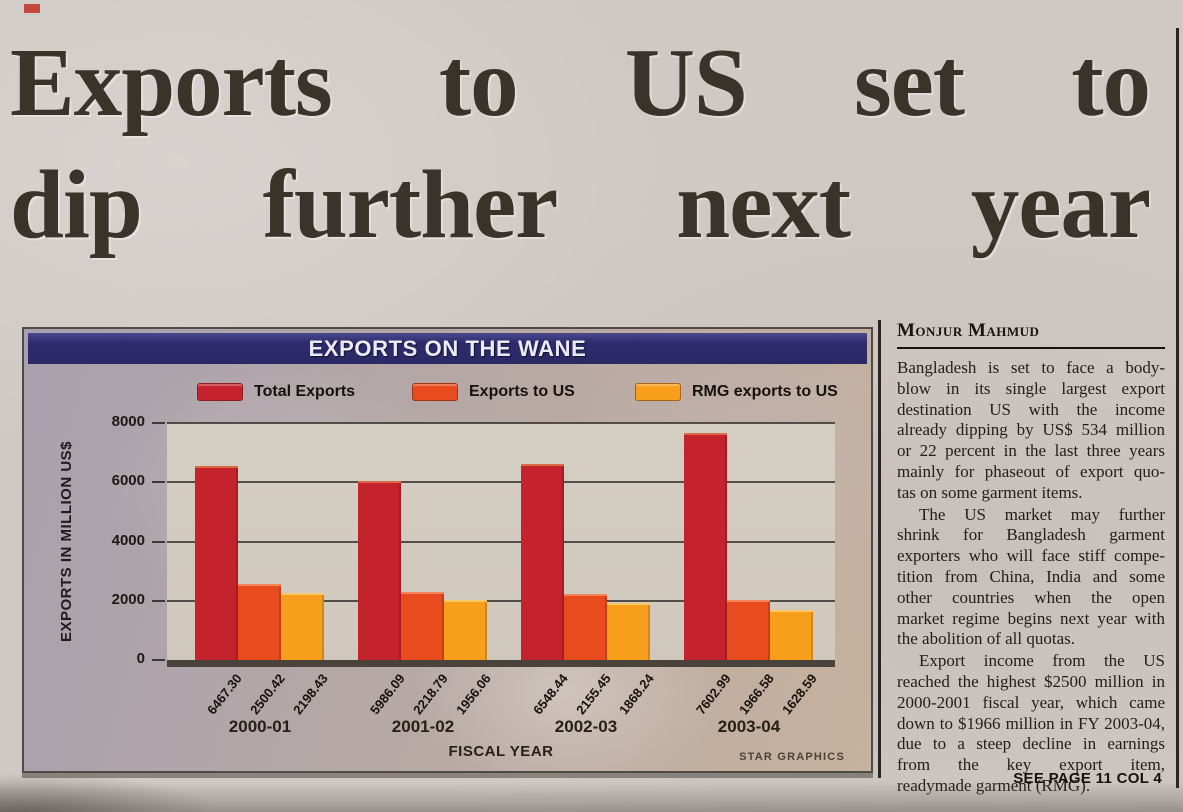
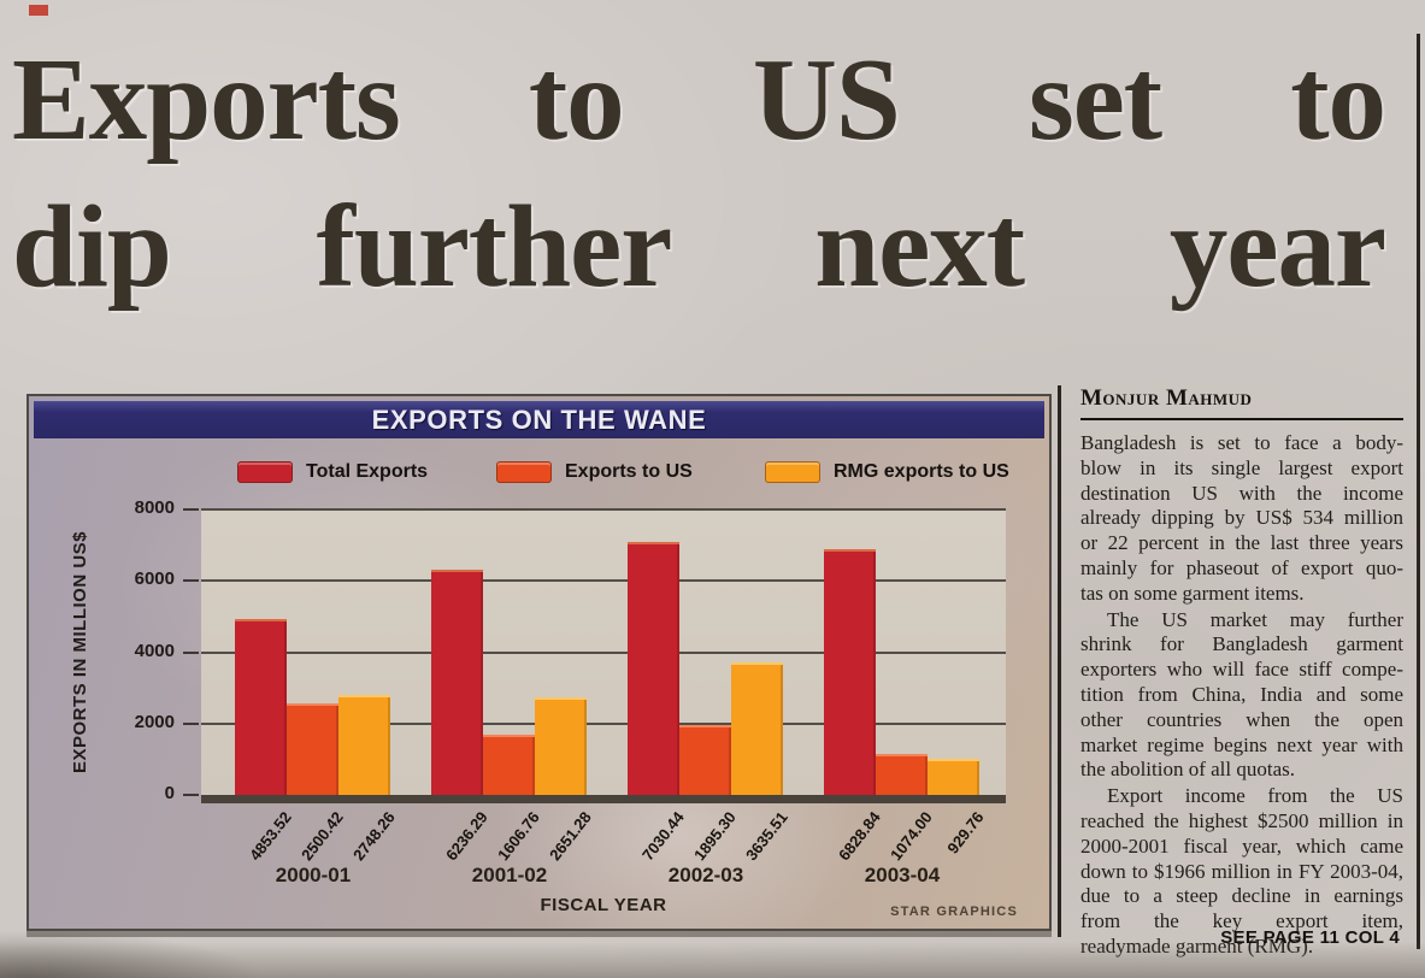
Total Exports/2000-01: 6467.30 -> 4853.52
RMG exports to US/2000-01: 2198.43 -> 2748.26
Total Exports/2001-02: 5986.09 -> 6236.29
Exports to US/2001-02: 2218.79 -> 1606.76
RMG exports to US/2001-02: 1956.06 -> 2651.28
Total Exports/2002-03: 6548.44 -> 7030.44
Exports to US/2002-03: 2155.45 -> 1895.30
RMG exports to US/2002-03: 1868.24 -> 3635.51
Total Exports/2003-04: 7602.99 -> 6828.84
Exports to US/2003-04: 1966.58 -> 1074.00
RMG exports to US/2003-04: 1628.59 -> 929.76
